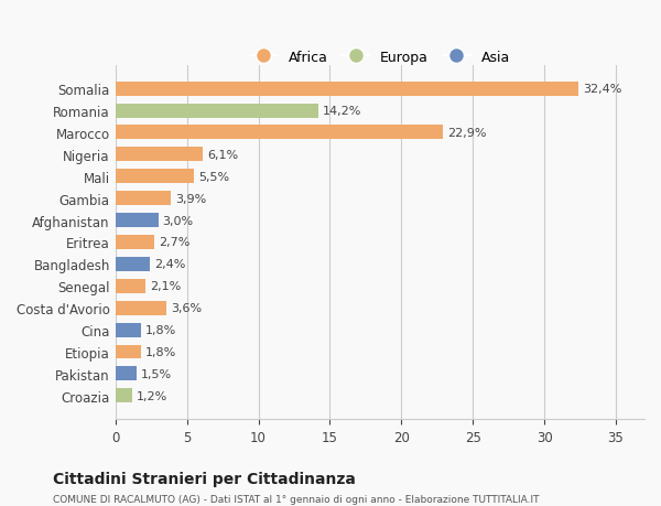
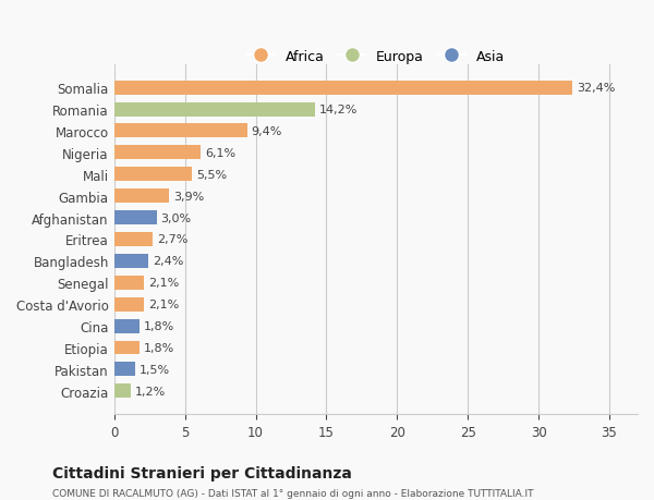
Marocco: 22,9% -> 9,4%
Costa d'Avorio: 3,6% -> 2,1%
